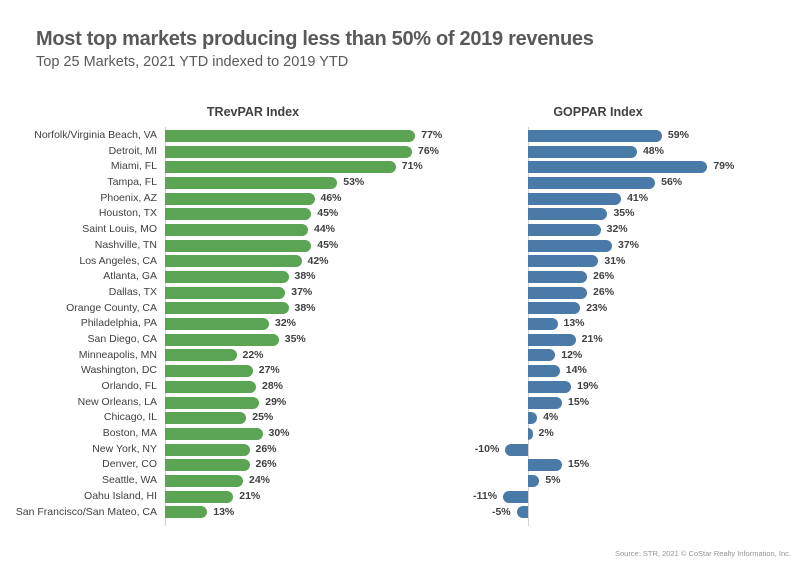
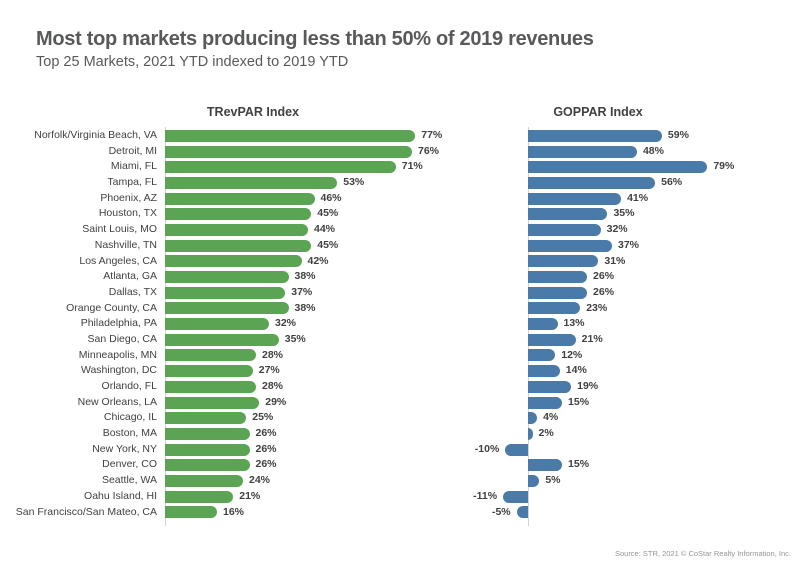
TRevPAR Index/Minneapolis, MN: 22% -> 28%
TRevPAR Index/Boston, MA: 30% -> 26%
TRevPAR Index/San Francisco/San Mateo, CA: 13% -> 16%
